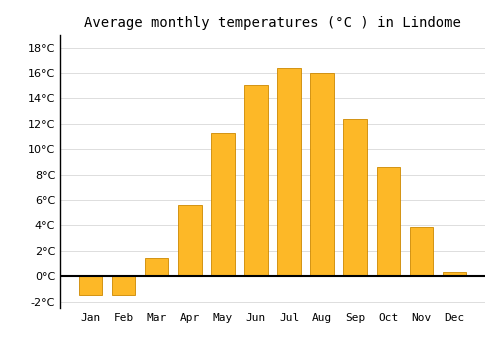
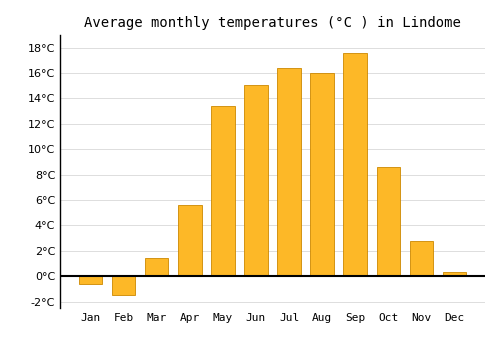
Jan: -1.5°C -> -0.6°C
May: 11.3°C -> 13.4°C
Sep: 12.4°C -> 17.6°C
Nov: 3.9°C -> 2.8°C
